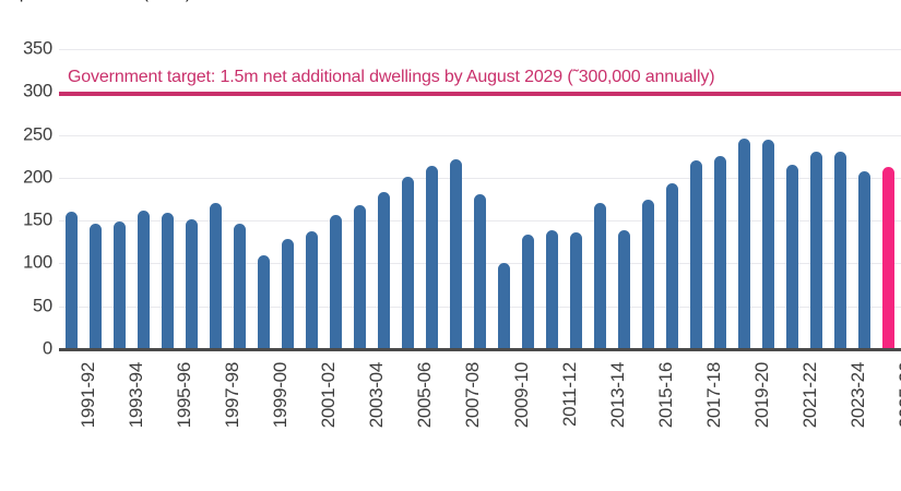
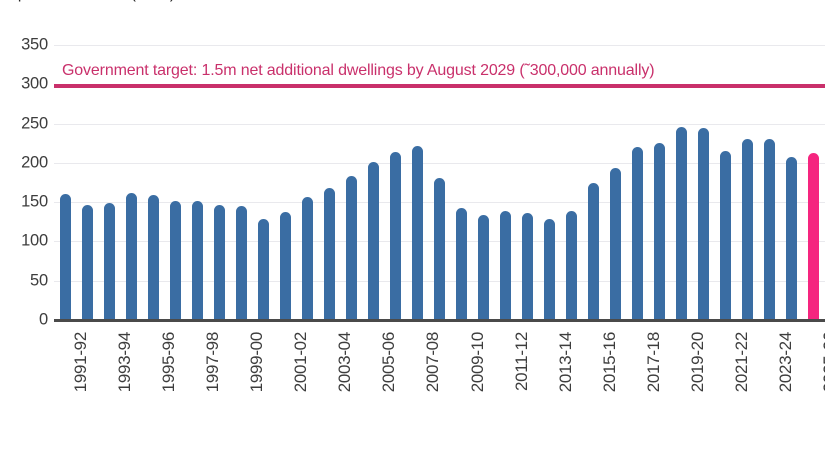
1997-98: 170 -> 150
1999-00: 110 -> 140
2009-10: 100 -> 140
2013-14: 170 -> 130
